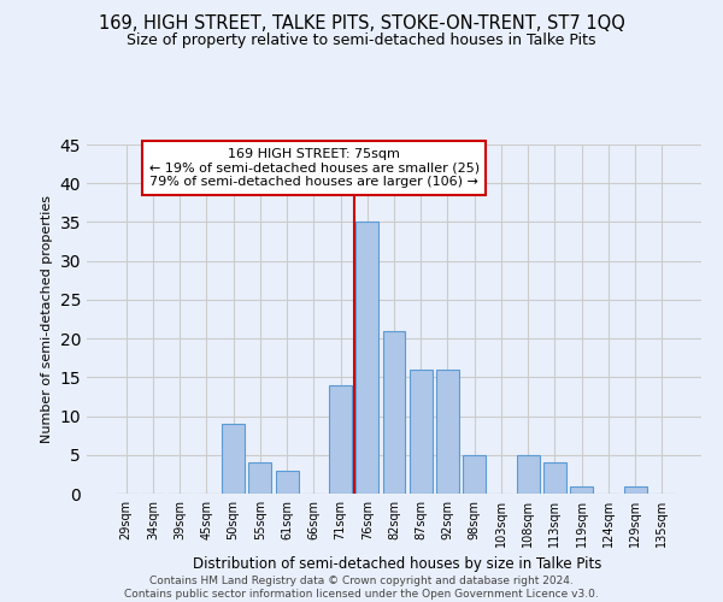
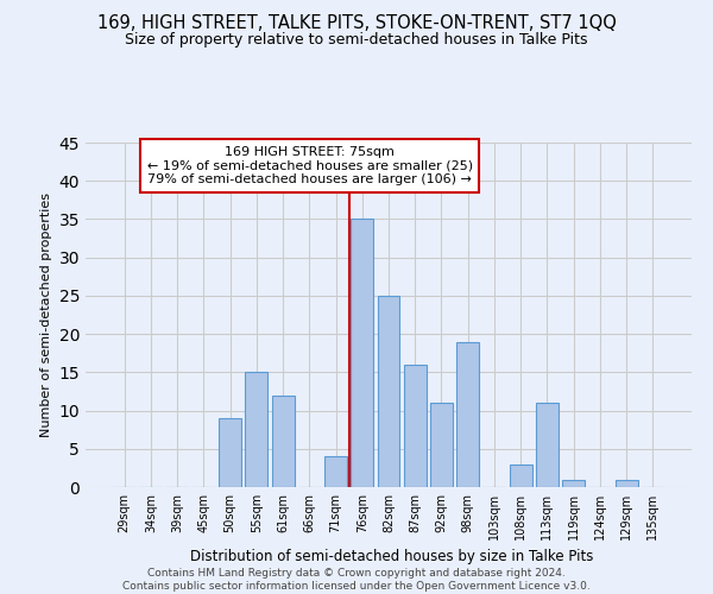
55sqm: 4 -> 15
61sqm: 3 -> 12
71sqm: 14 -> 4
82sqm: 21 -> 25
92sqm: 16 -> 11
98sqm: 5 -> 19
108sqm: 5 -> 3
113sqm: 4 -> 11
